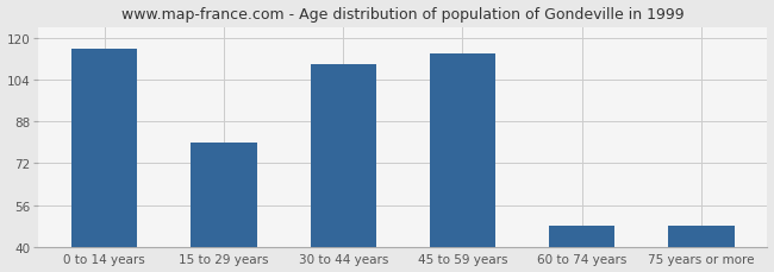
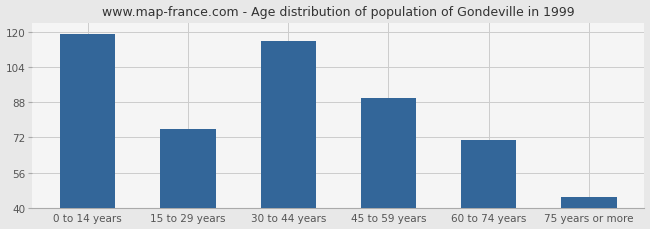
0 to 14 years: 116 -> 119
15 to 29 years: 80 -> 76
30 to 44 years: 110 -> 116
45 to 59 years: 114 -> 90
60 to 74 years: 48 -> 71
75 years or more: 48 -> 45
